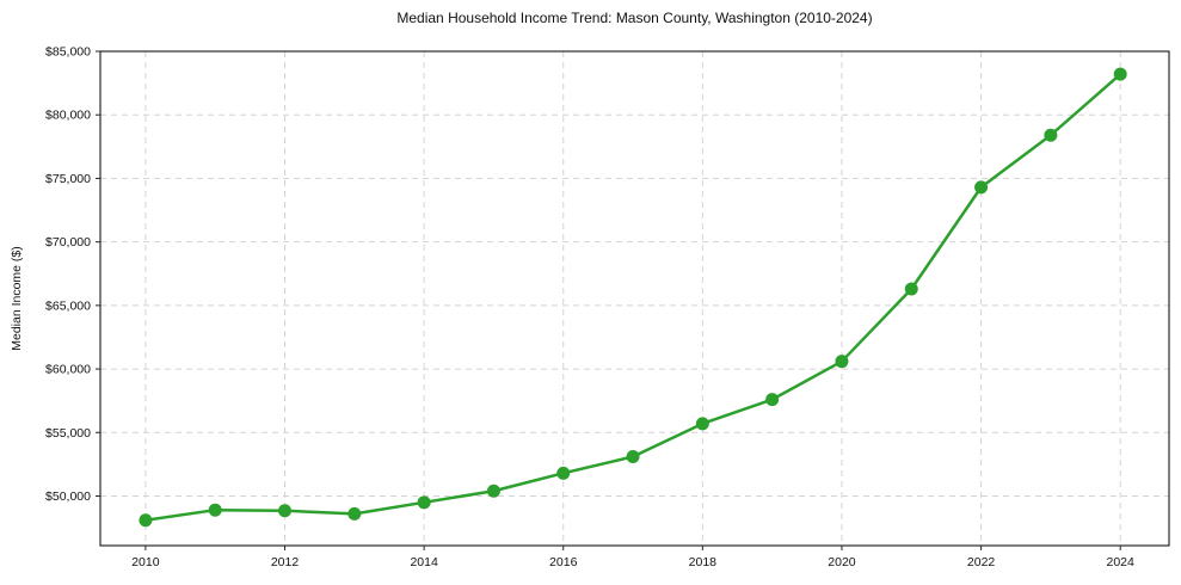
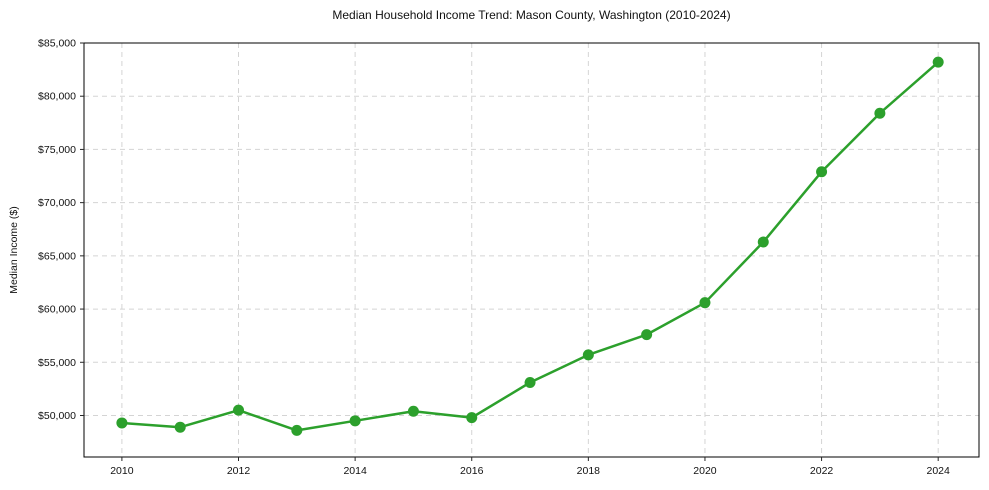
2010: $48100 -> $49300
2012: $48800 -> $50500
2016: $51800 -> $49800
2022: $74300 -> $72900
